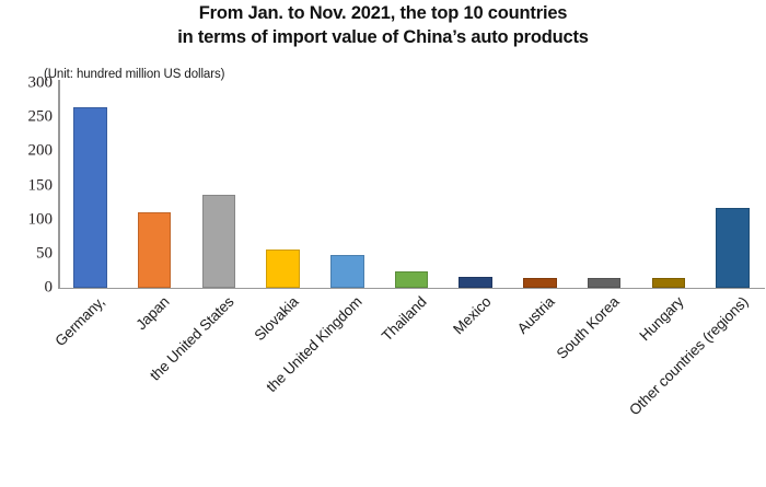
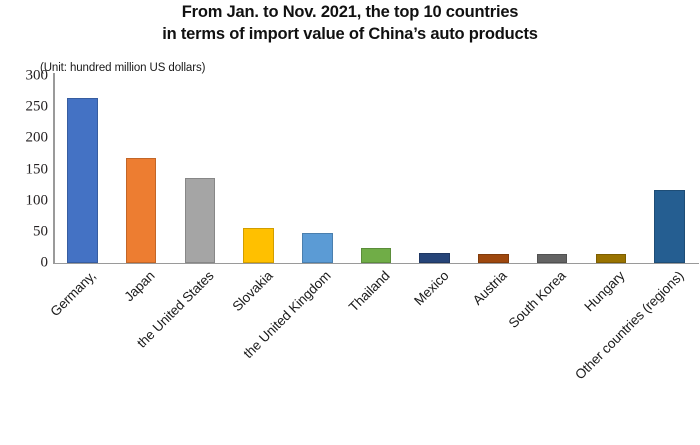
Japan: 110 -> 170
